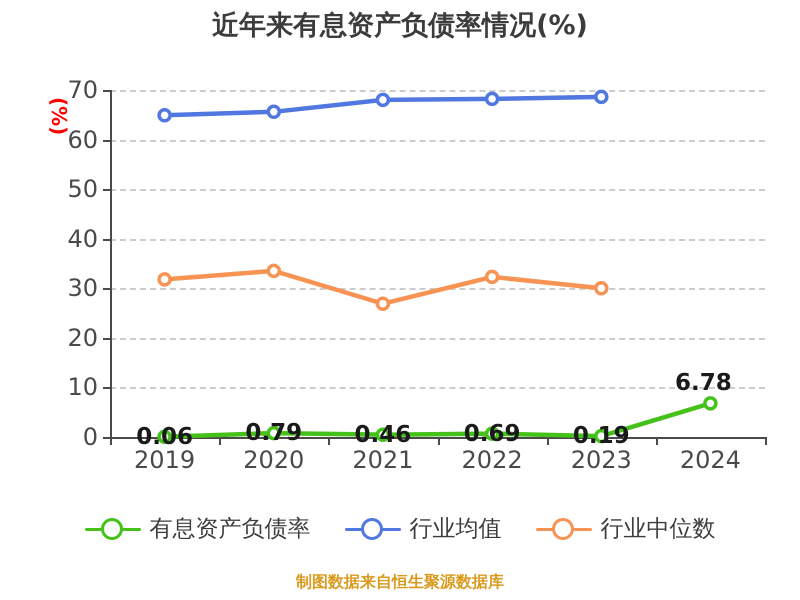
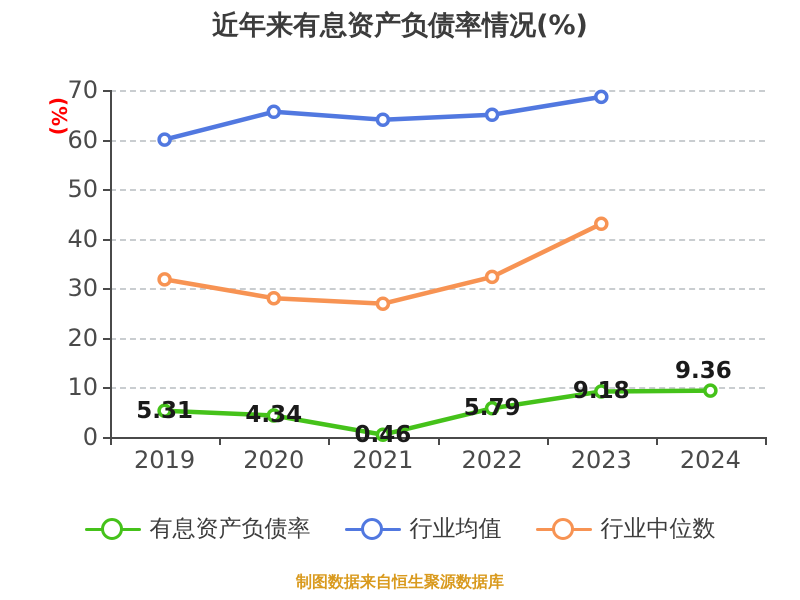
有息资产负债率/2019: 0.06 -> 5.31
行业均值/2019: 65 -> 60
有息资产负债率/2020: 0.79 -> 4.34
行业中位数/2020: 34 -> 28
行业均值/2021: 68 -> 64
有息资产负债率/2022: 0.69 -> 5.79
行业均值/2022: 68 -> 65
有息资产负债率/2023: 0.19 -> 9.18
行业中位数/2023: 30 -> 43
有息资产负债率/2024: 6.78 -> 9.36
